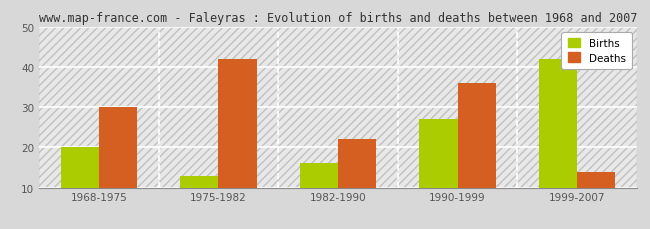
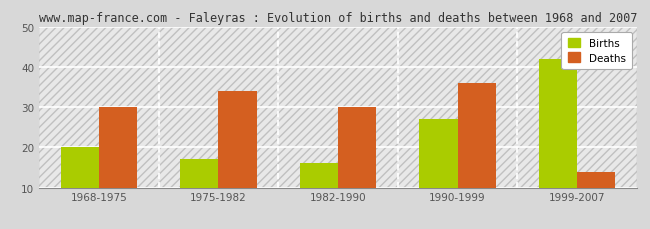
Births/1975-1982: 13 -> 17
Deaths/1975-1982: 42 -> 34
Deaths/1982-1990: 22 -> 30
